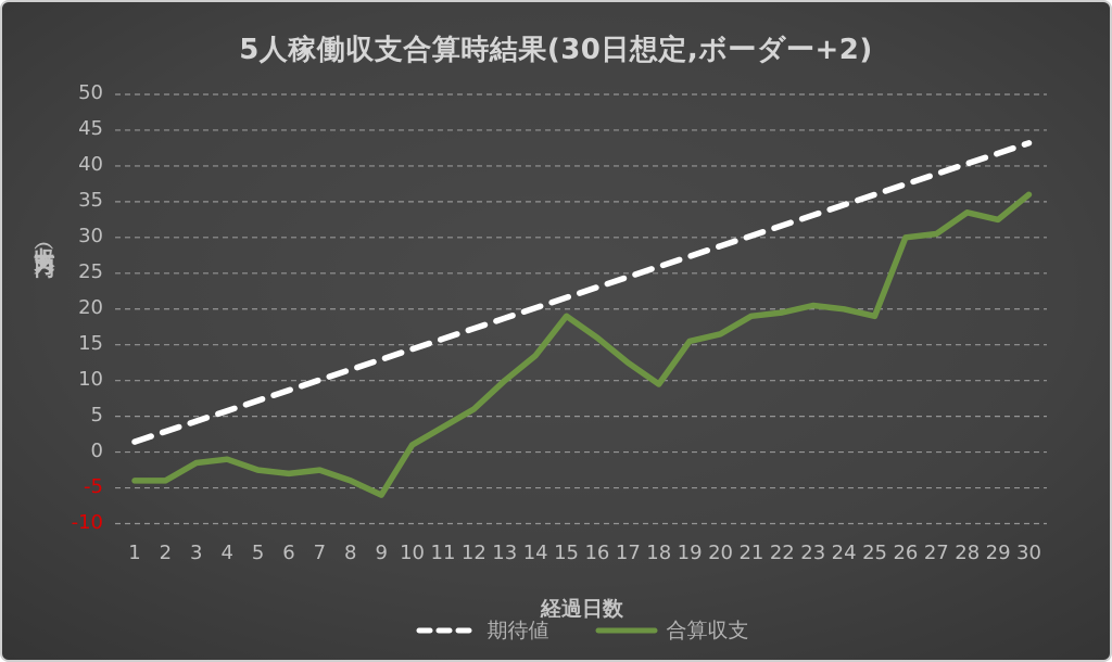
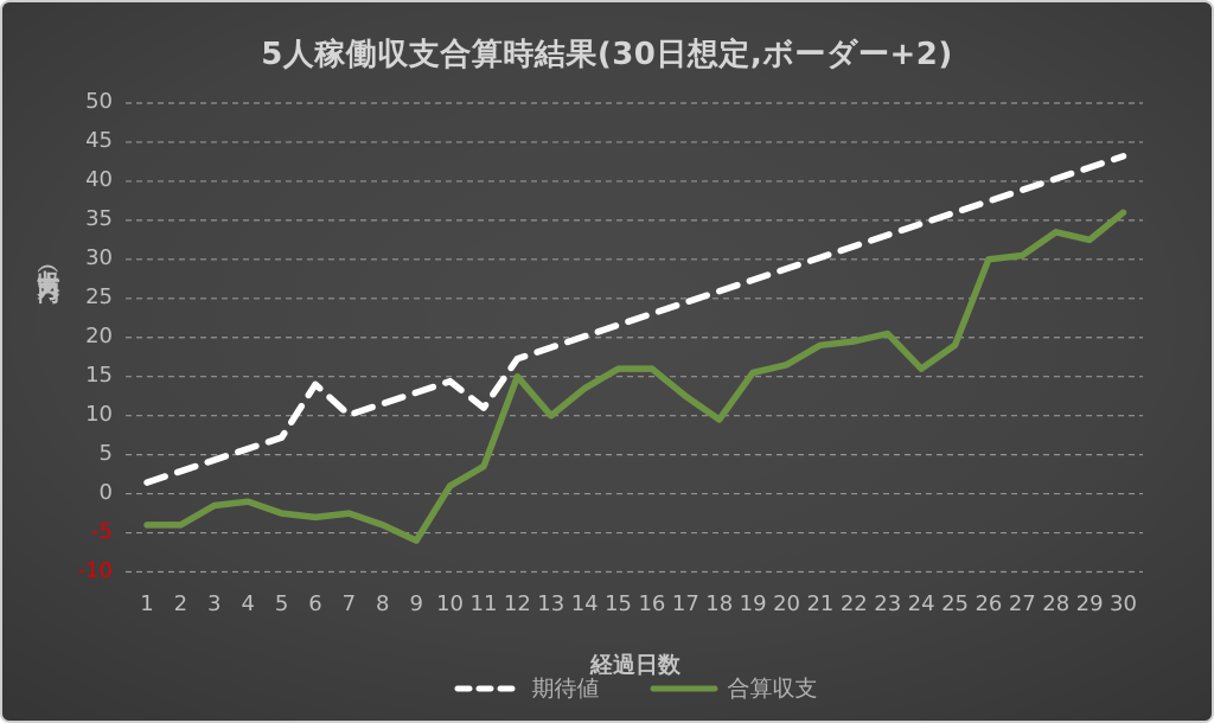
期待値/6: 9 -> 14
期待値/11: 16 -> 11
合算収支/12: 6 -> 15
合算収支/15: 19 -> 16
合算収支/24: 20 -> 16
